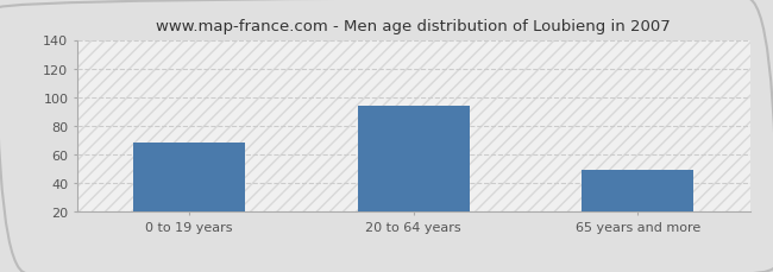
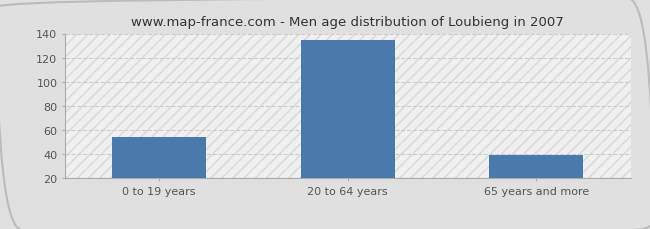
0 to 19 years: 68 -> 54
20 to 64 years: 94 -> 135
65 years and more: 49 -> 39
